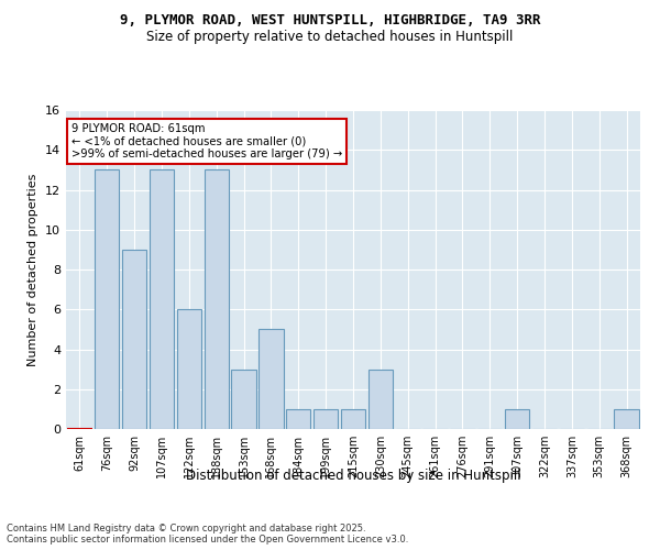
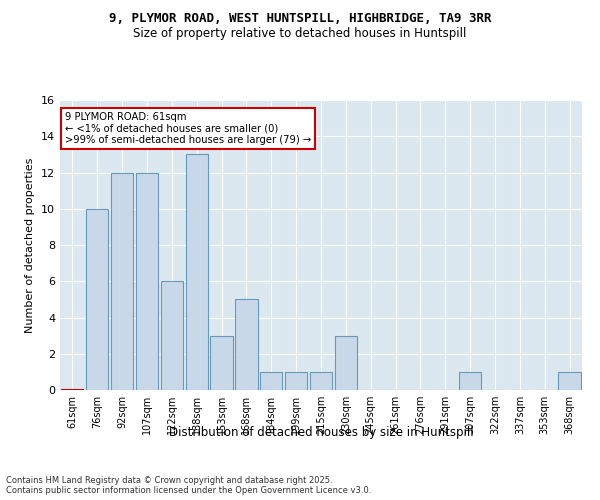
76sqm: 13 -> 10
92sqm: 9 -> 12
107sqm: 13 -> 12
